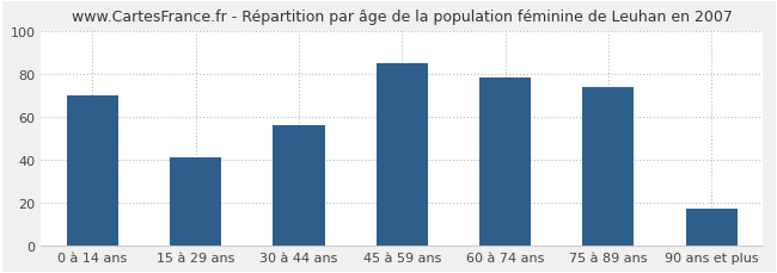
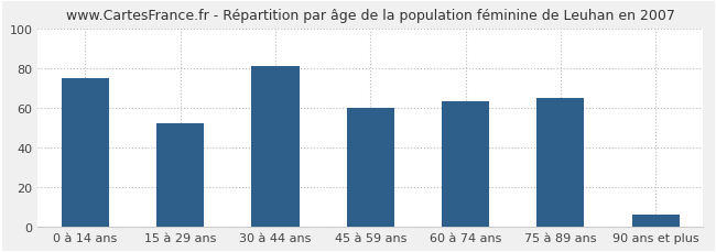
0 à 14 ans: 70 -> 75
15 à 29 ans: 41 -> 52
30 à 44 ans: 56 -> 81
45 à 59 ans: 85 -> 60
60 à 74 ans: 78 -> 63
75 à 89 ans: 74 -> 65
90 ans et plus: 17 -> 6
